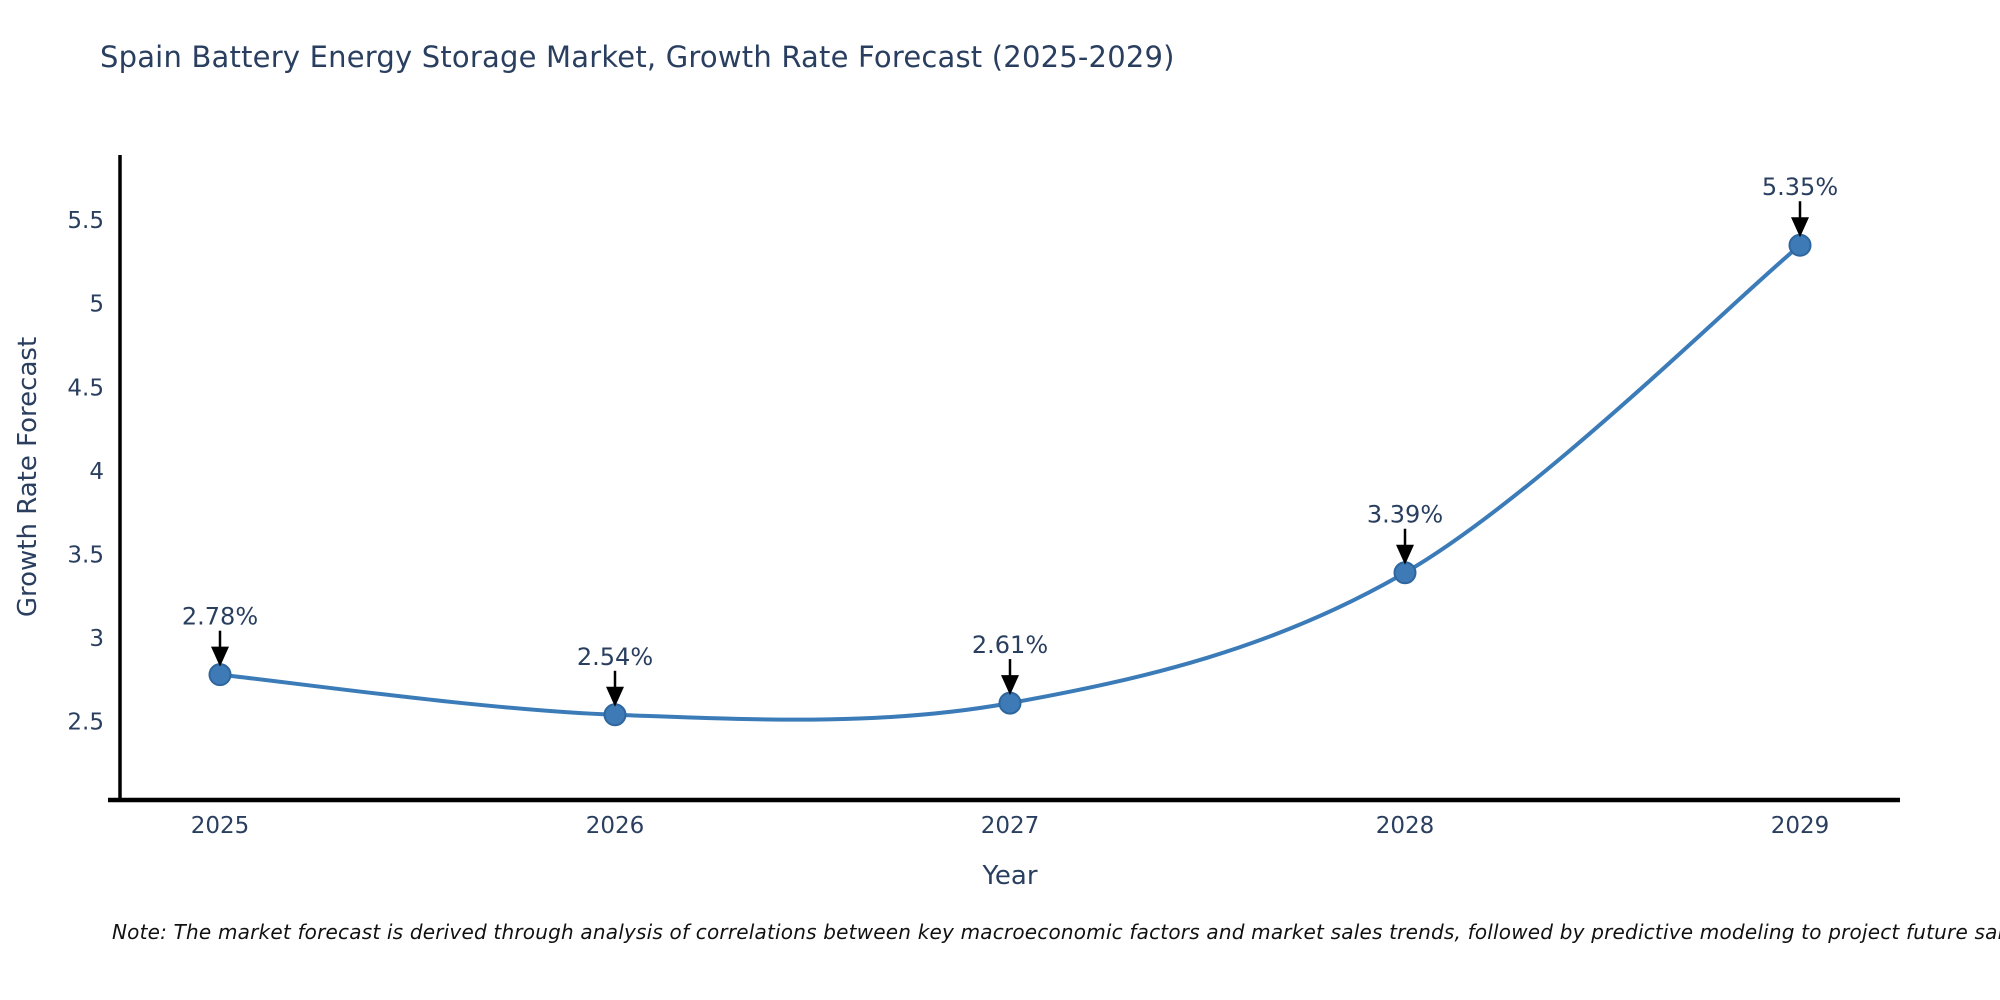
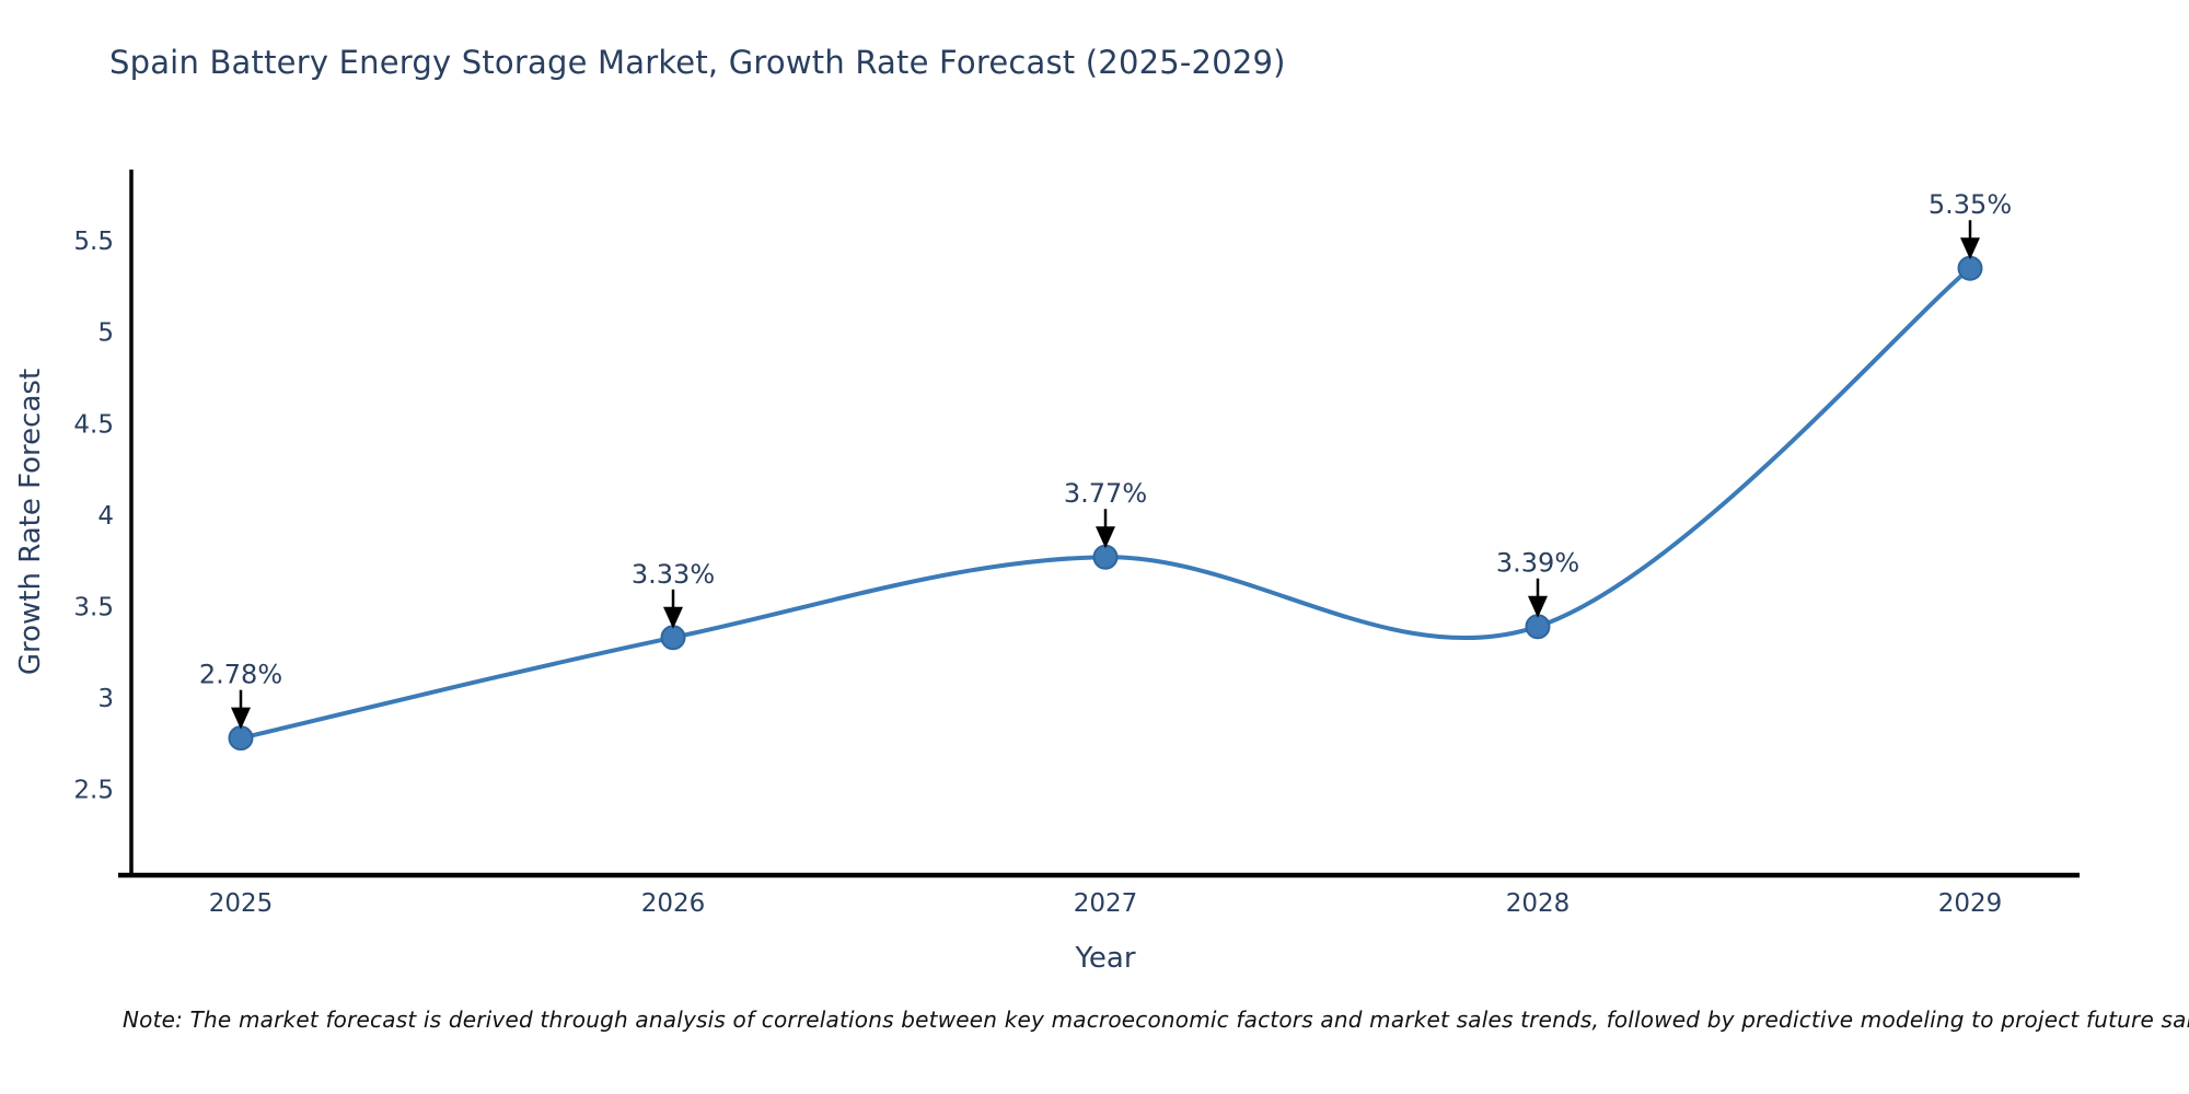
2026: 2.54% -> 3.33%
2027: 2.61% -> 3.77%
